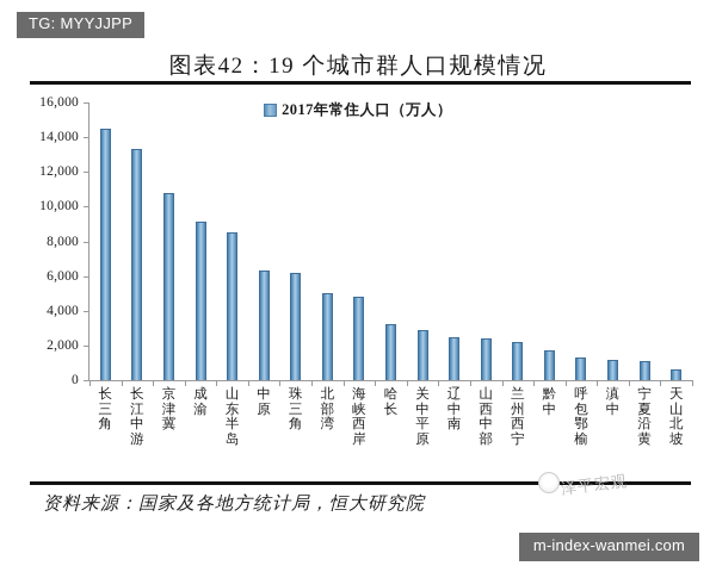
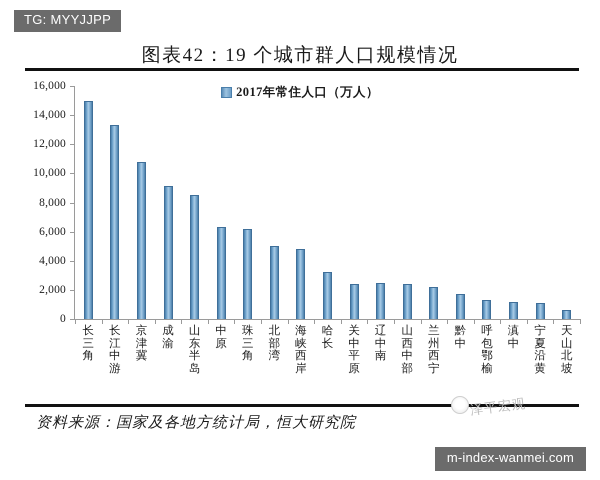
长三角: 14500 -> 15000
关中平原: 2900 -> 2400
